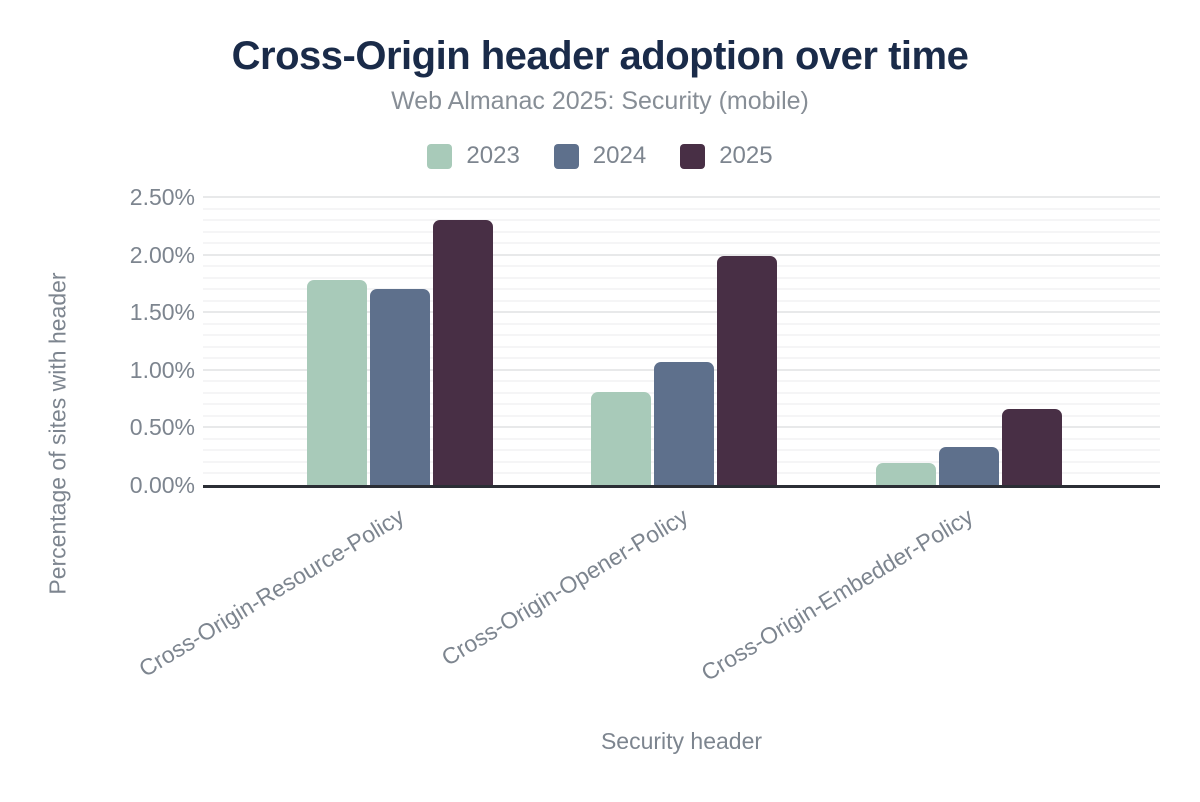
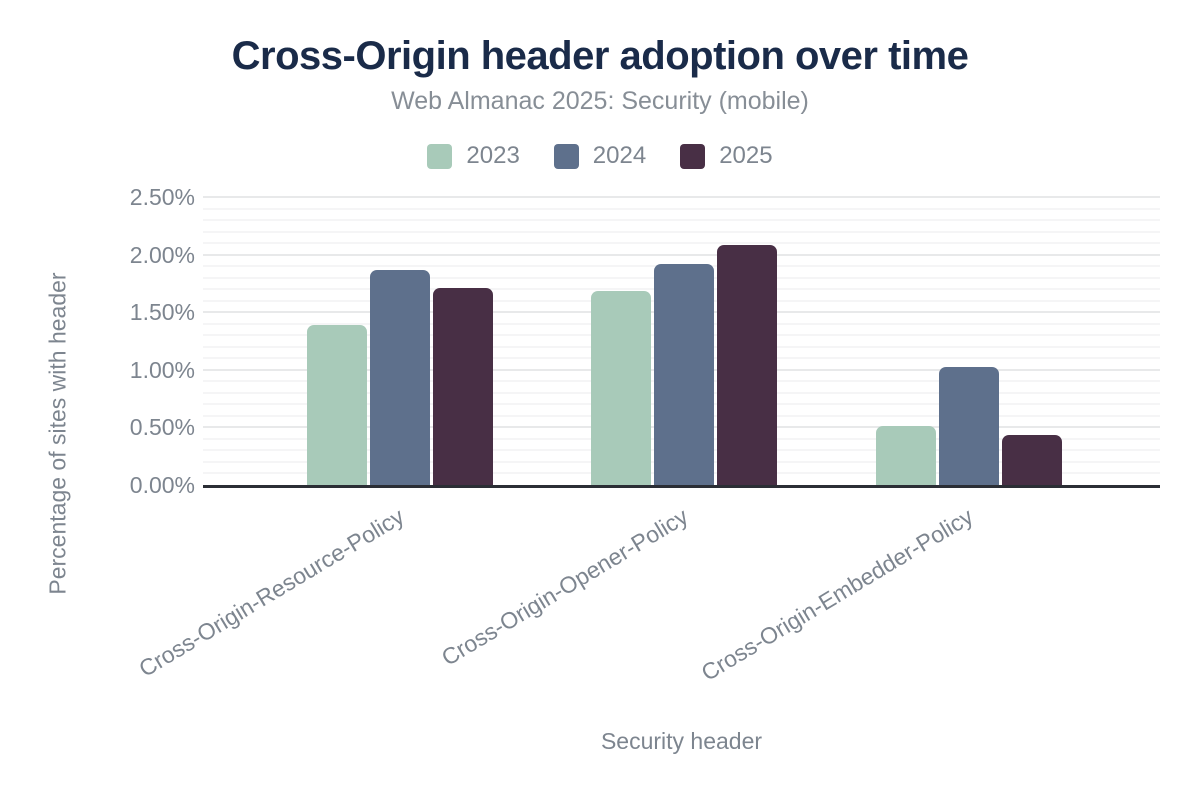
2023/Cross-Origin-Resource-Policy: 1.78% -> 1.39%
2024/Cross-Origin-Resource-Policy: 1.70% -> 1.87%
2025/Cross-Origin-Resource-Policy: 2.30% -> 1.71%
2023/Cross-Origin-Opener-Policy: 0.81% -> 1.68%
2024/Cross-Origin-Opener-Policy: 1.07% -> 1.92%
2025/Cross-Origin-Opener-Policy: 1.99% -> 2.08%
2023/Cross-Origin-Embedder-Policy: 0.19% -> 0.51%
2024/Cross-Origin-Embedder-Policy: 0.33% -> 1.02%
2025/Cross-Origin-Embedder-Policy: 0.66% -> 0.43%
